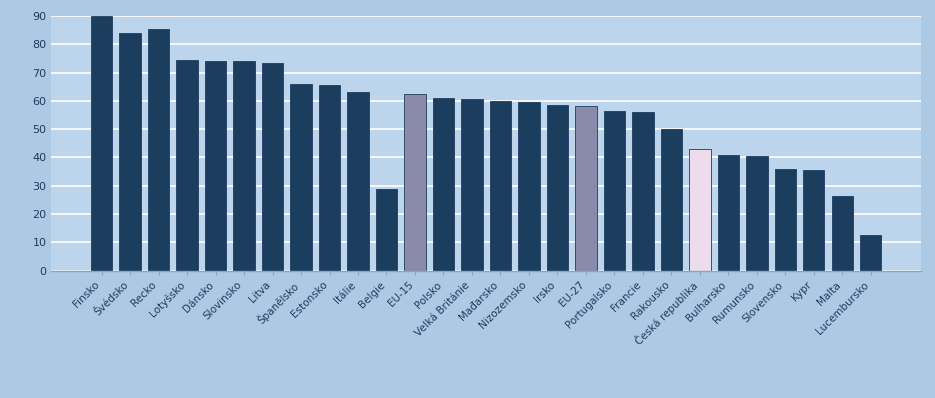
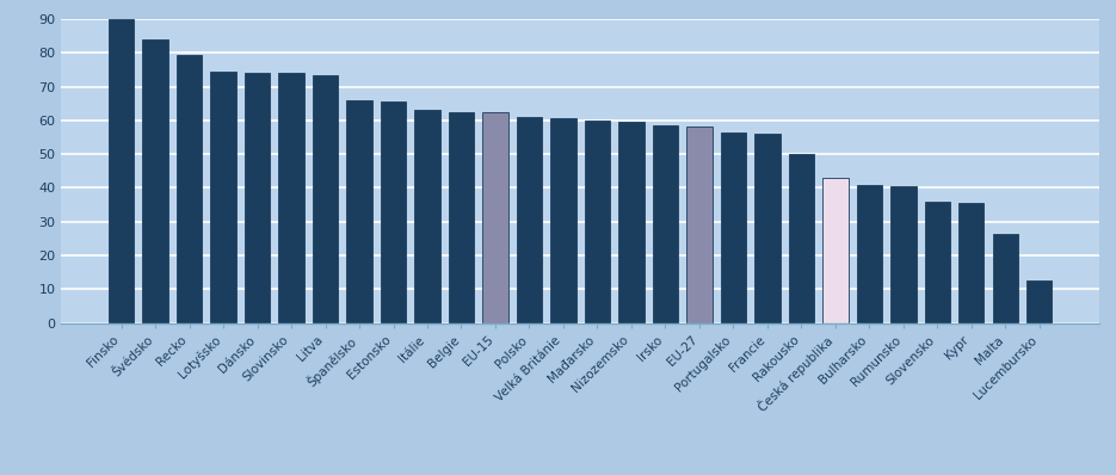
Recko: 85.5 -> 79.5
Belgie: 29.0 -> 62.5
